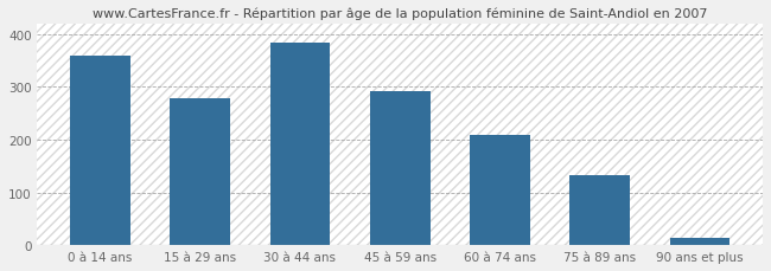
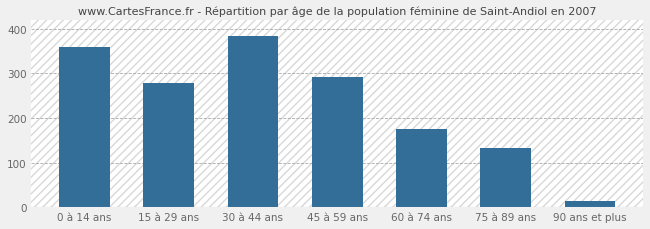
60 à 74 ans: 209 -> 175
